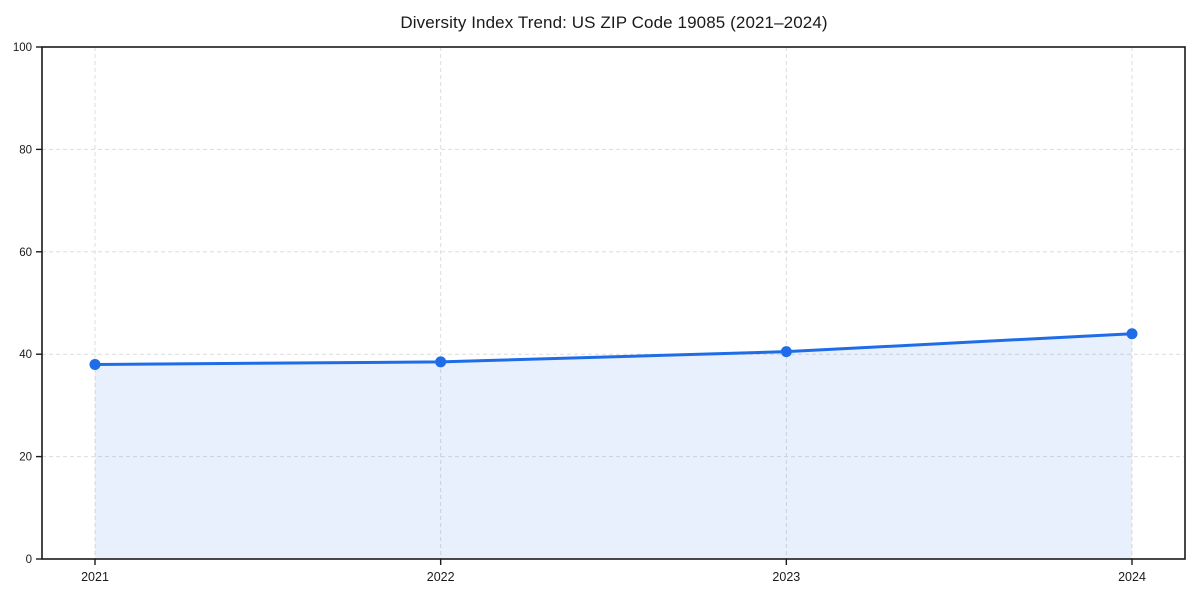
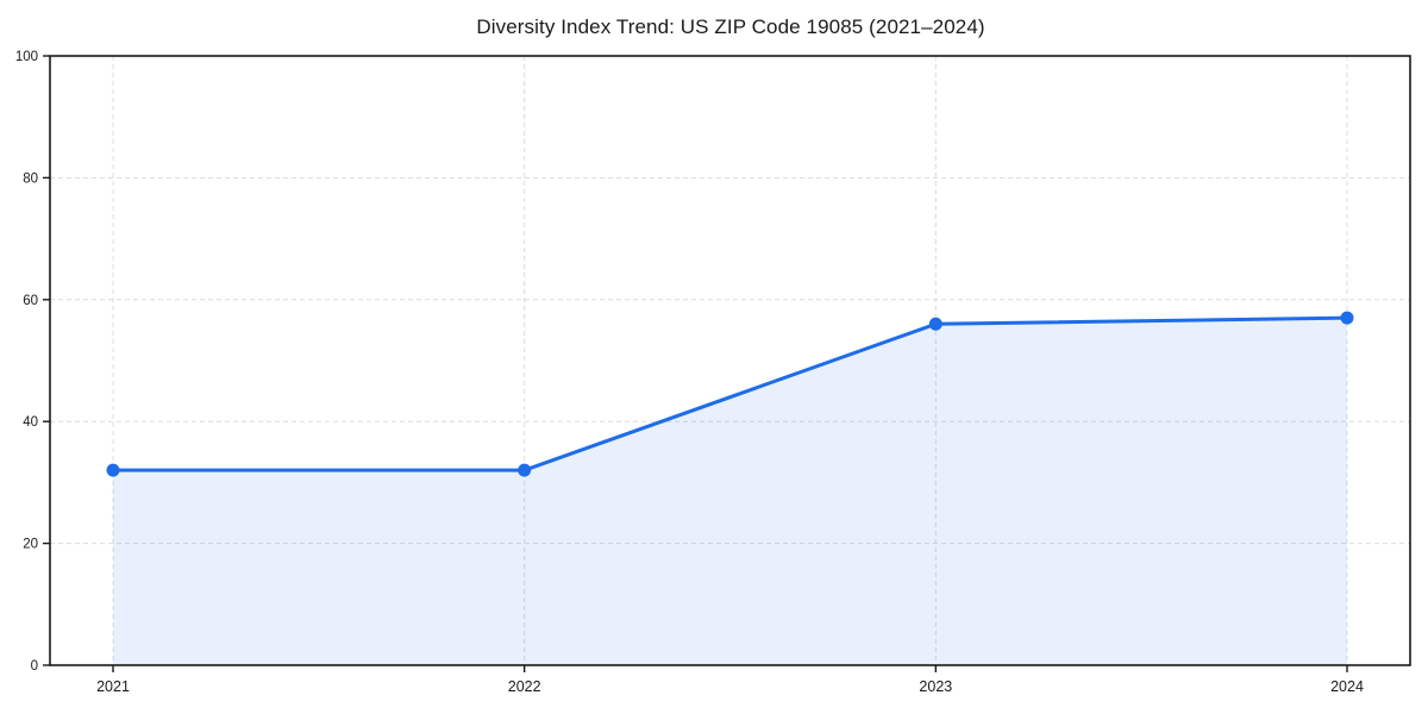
2021: 38 -> 32
2022: 38 -> 32
2023: 40 -> 56
2024: 44 -> 57
